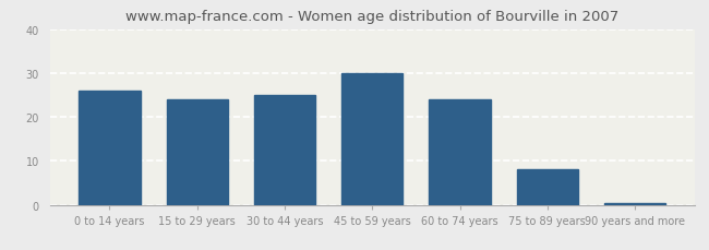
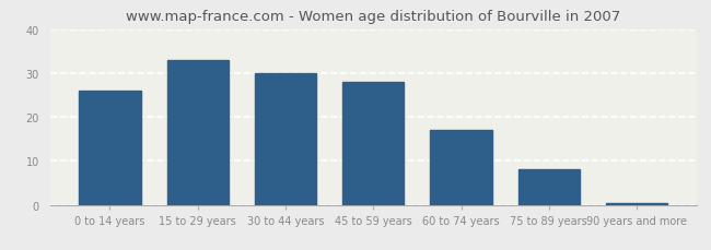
15 to 29 years: 24.0 -> 33.0
30 to 44 years: 25.0 -> 30.0
45 to 59 years: 30.0 -> 28.0
60 to 74 years: 24.0 -> 17.0
